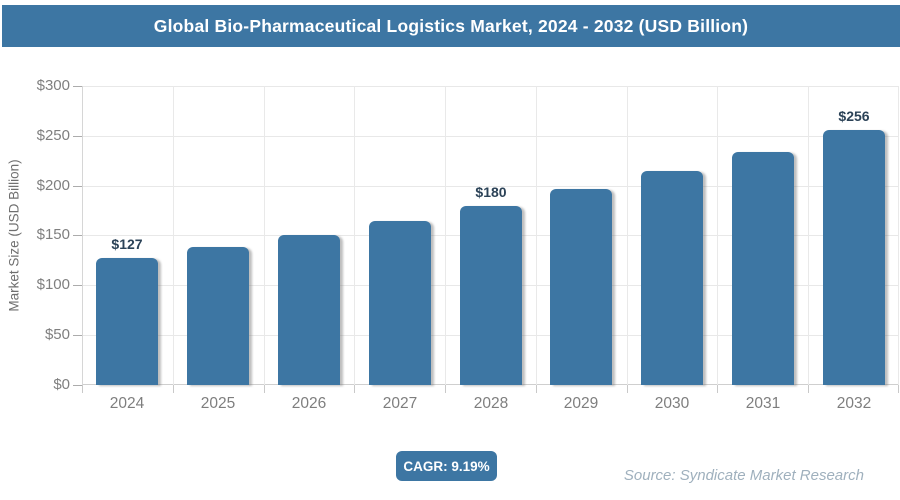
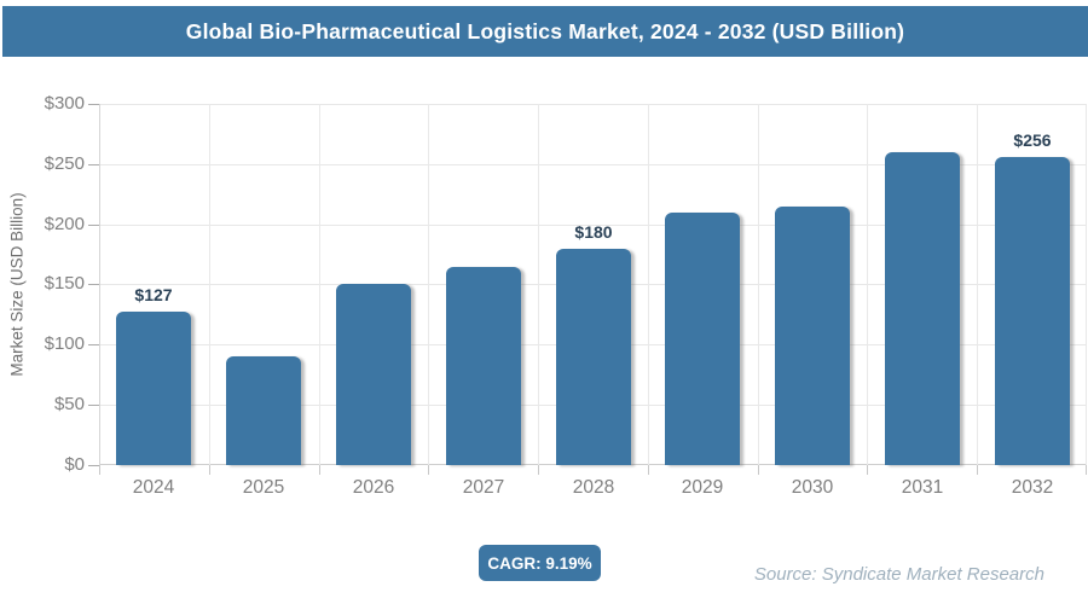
2025: $140 -> $90
2029: $200 -> $210
2031: $230 -> $260
